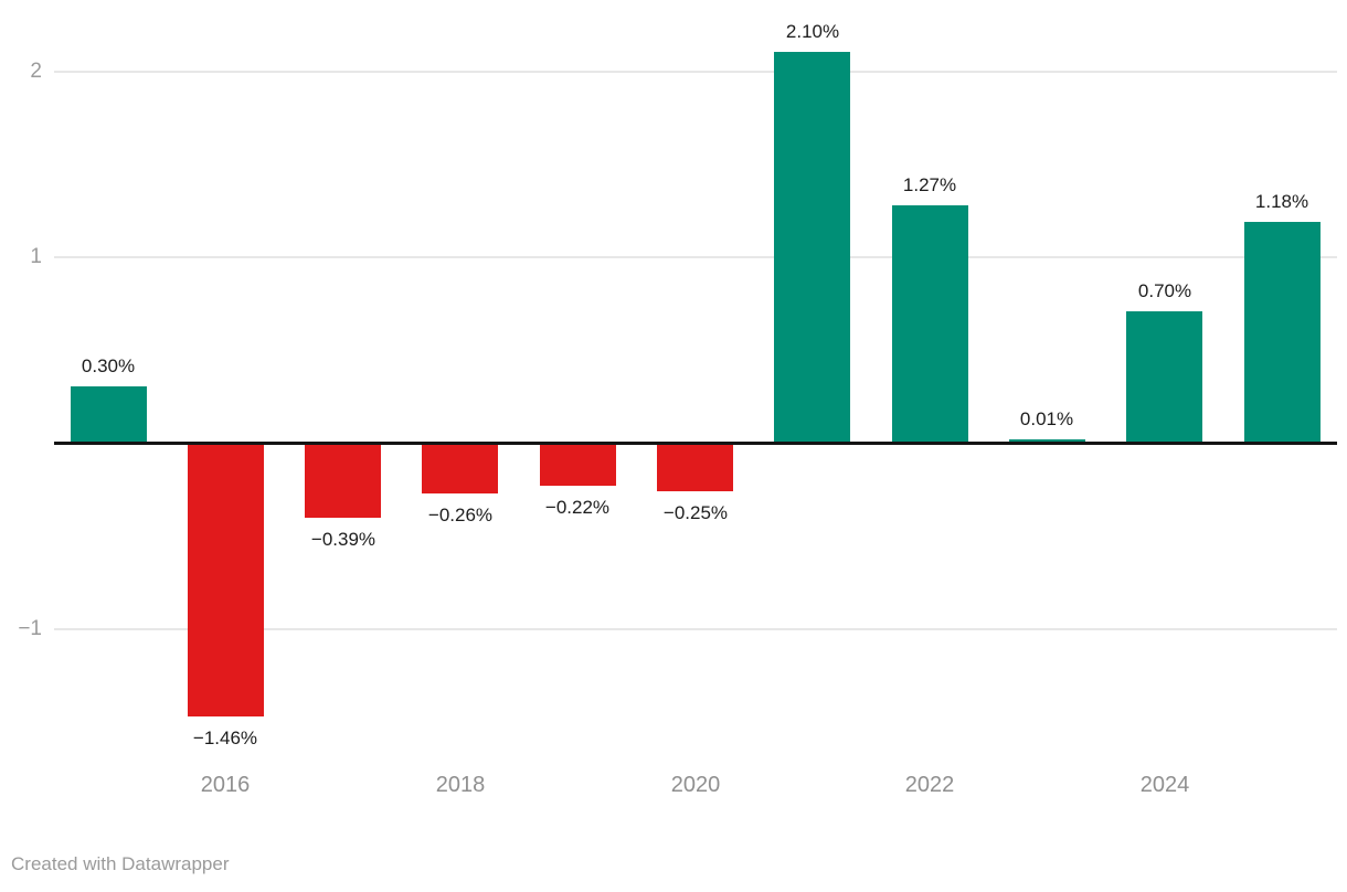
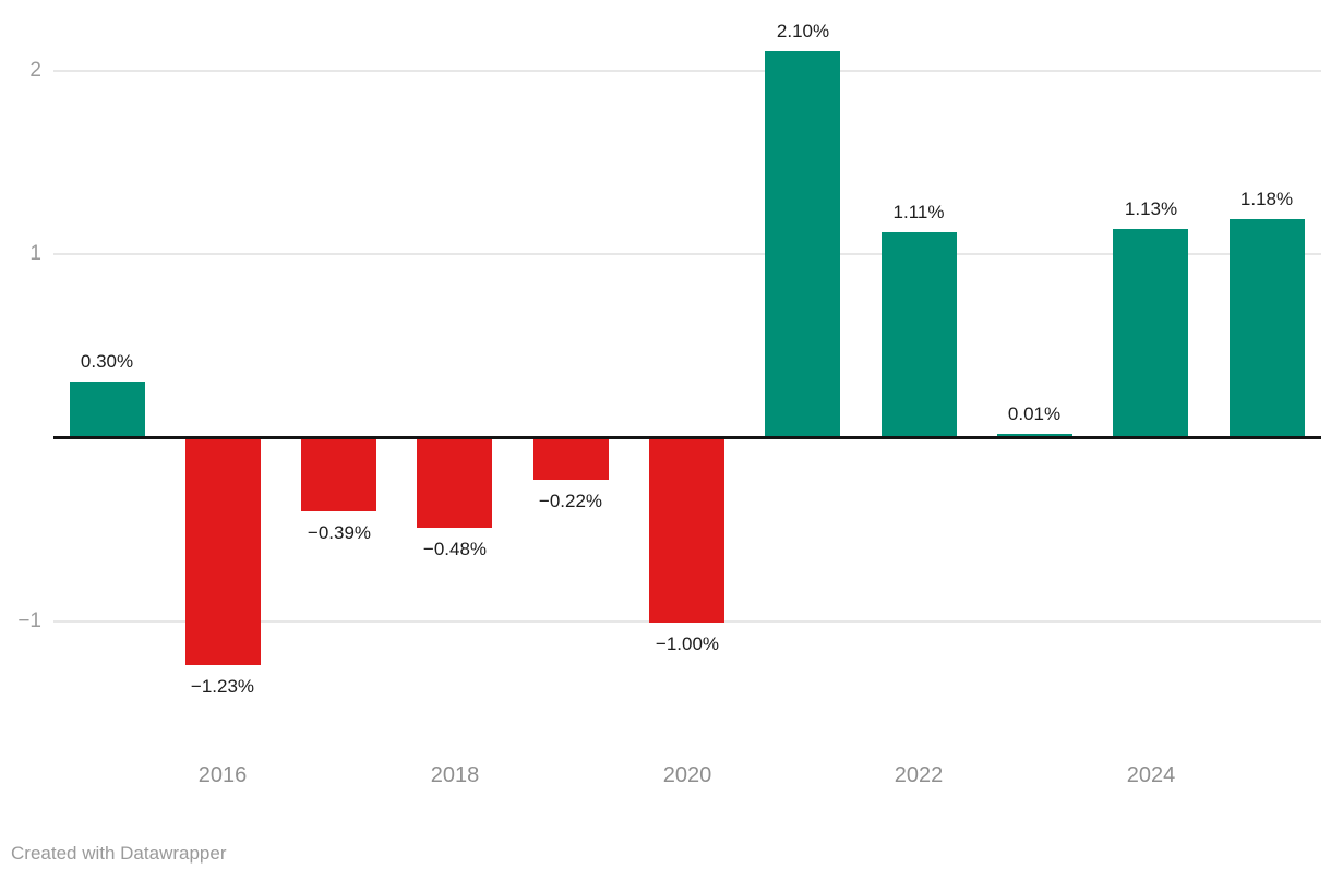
2016: −1.46% -> −1.23%
2018: −0.26% -> −0.48%
2020: −0.25% -> −1.00%
2022: 1.27% -> 1.11%
2024: 0.70% -> 1.13%
